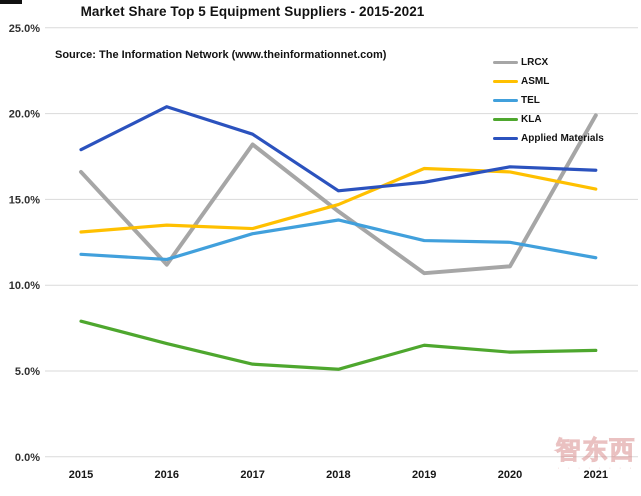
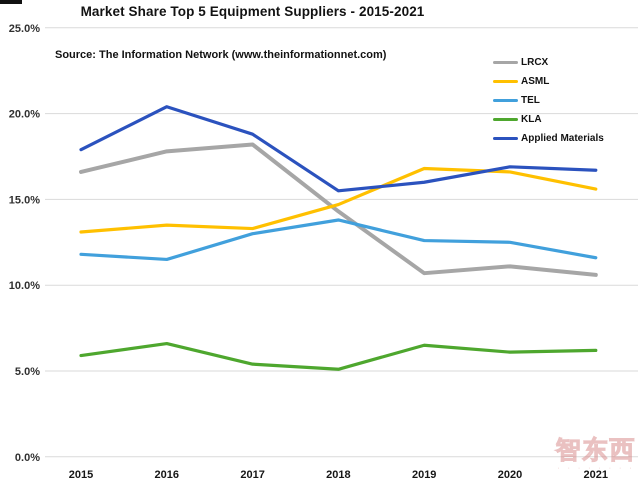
KLA/2015: 7.9% -> 5.9%
LRCX/2016: 11.2% -> 17.8%
LRCX/2021: 19.9% -> 10.6%
